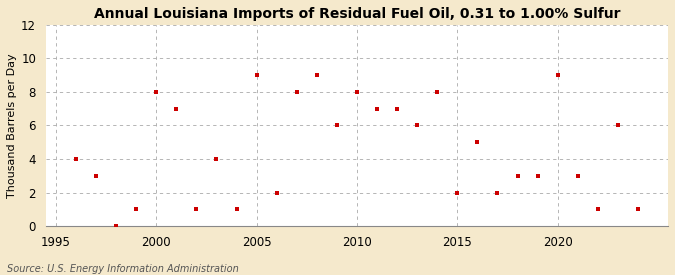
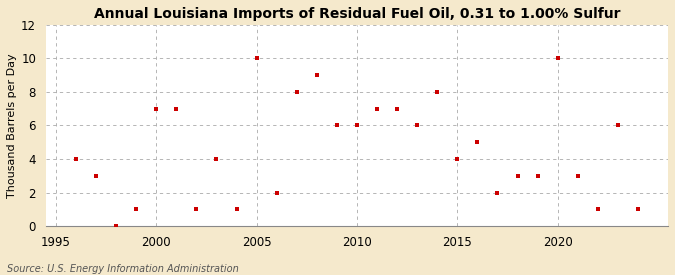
2000: 8 -> 7
2005: 9 -> 10
2010: 8 -> 6
2015: 2 -> 4
2020: 9 -> 10
